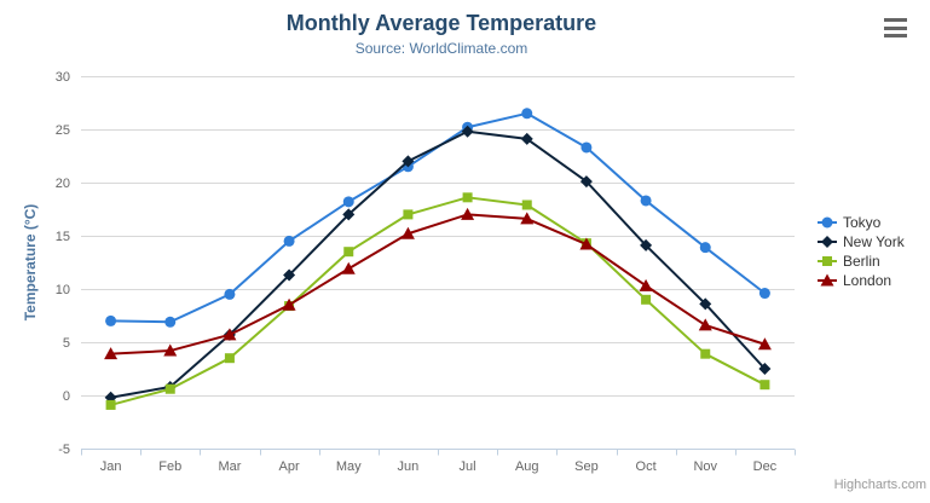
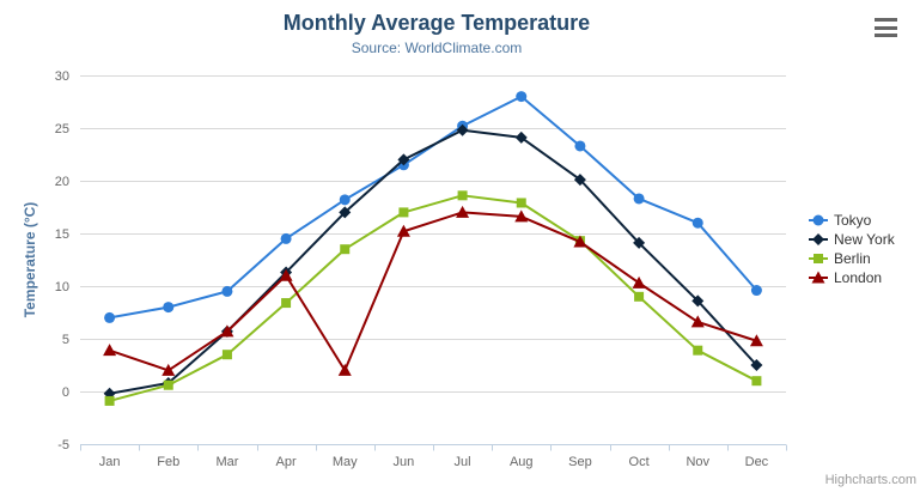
Tokyo/Feb: 7 -> 8
London/Feb: 4 -> 2
London/Apr: 8 -> 11
London/May: 12 -> 2
Tokyo/Aug: 26 -> 28
Tokyo/Nov: 14 -> 16
